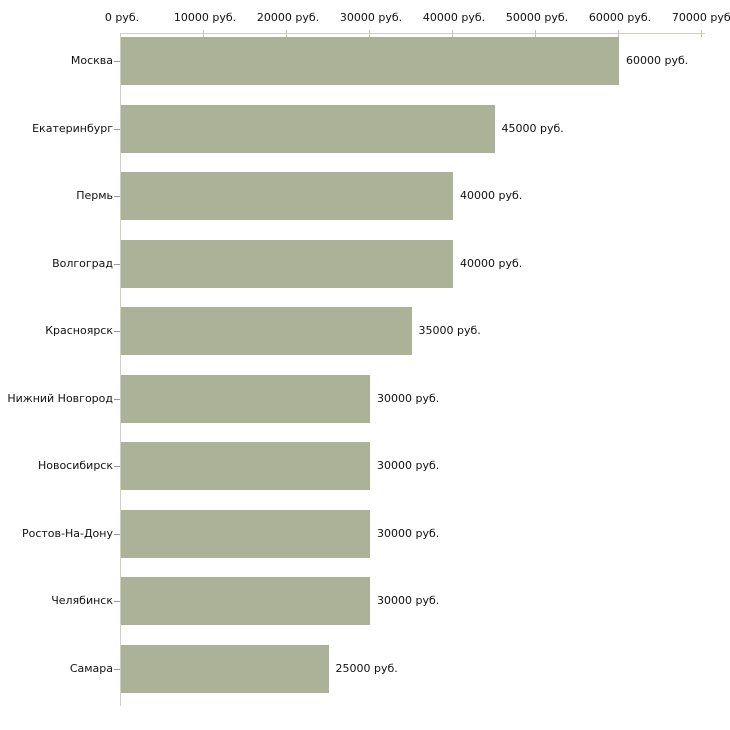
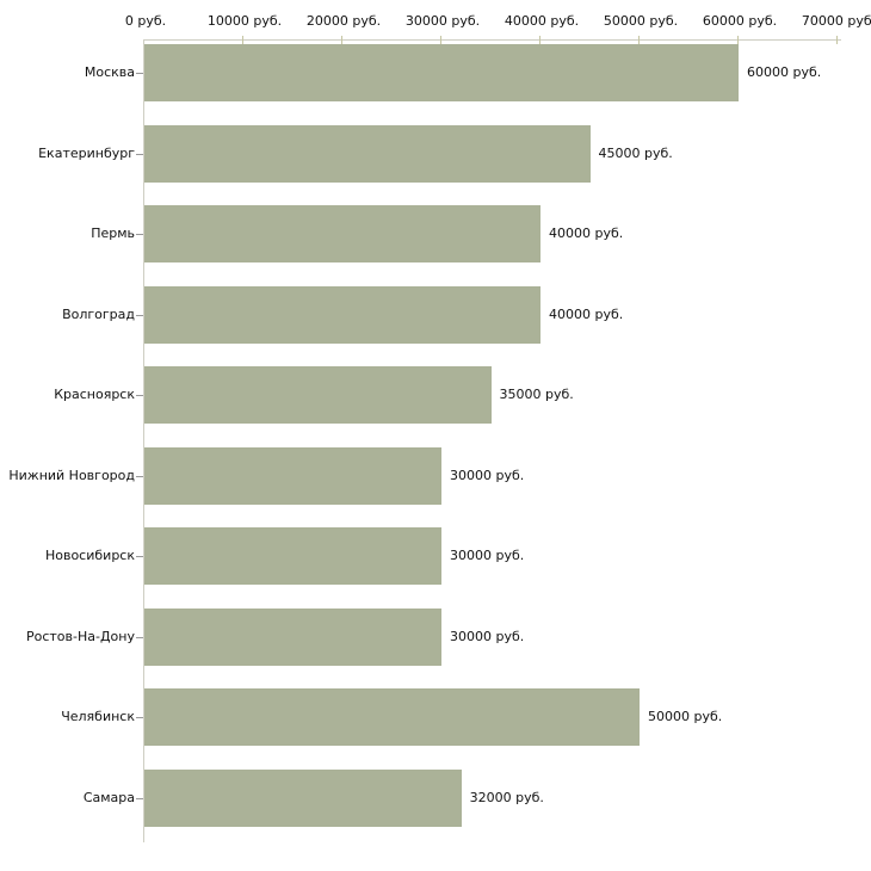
Челябинск: 30000 -> 50000
Самара: 25000 -> 32000
